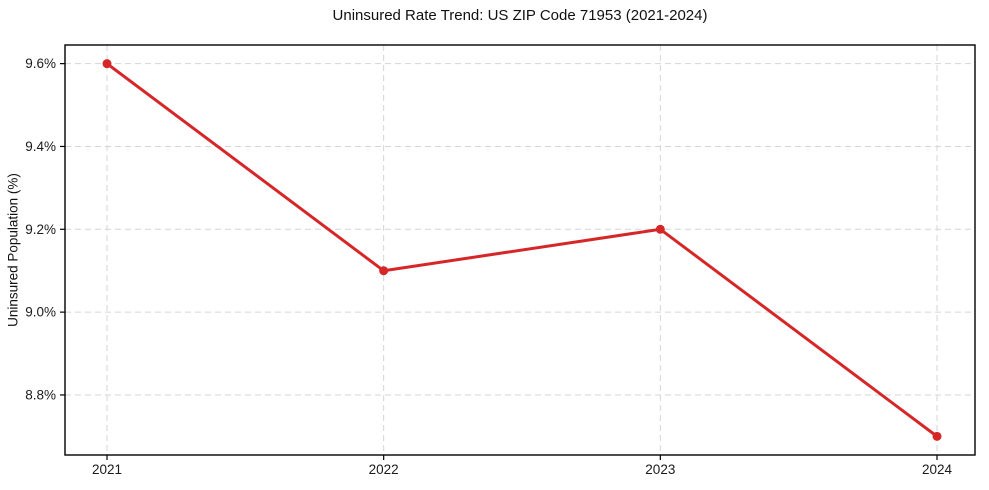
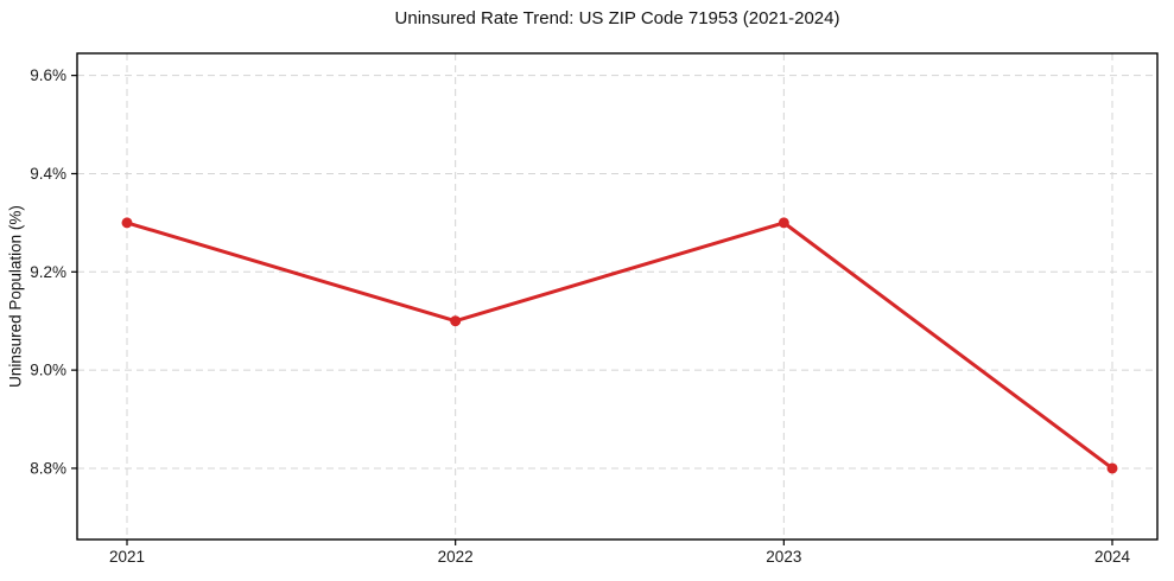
2021: 9.6% -> 9.3%
2023: 9.2% -> 9.3%
2024: 8.7% -> 8.8%
